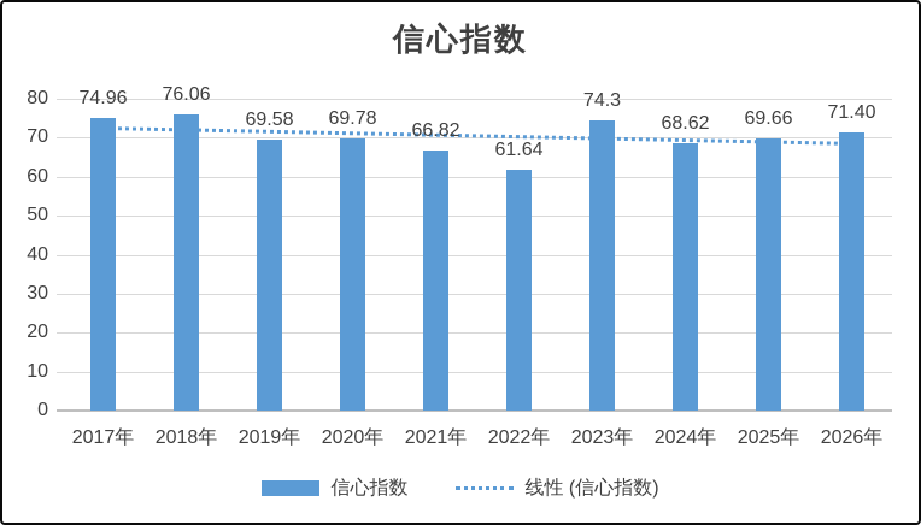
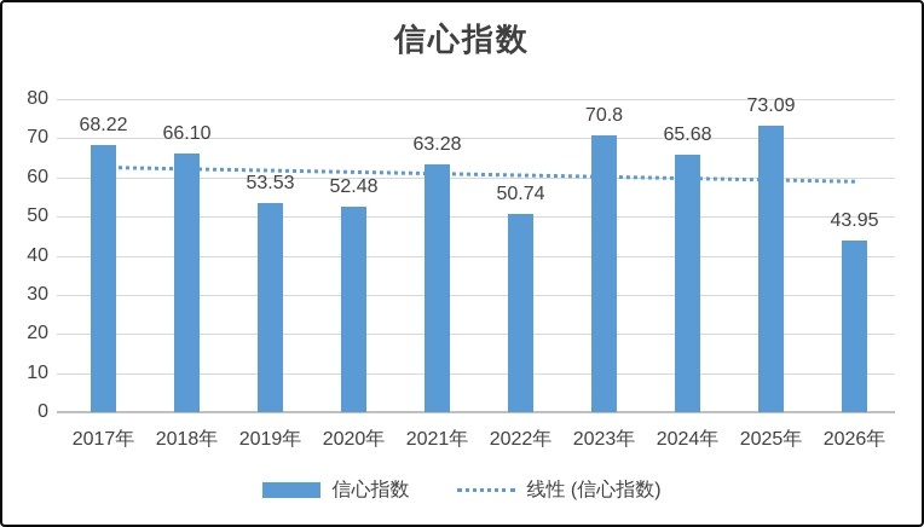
2017年: 74.96 -> 68.22
2018年: 76.06 -> 66.10
2019年: 69.58 -> 53.53
2020年: 69.78 -> 52.48
2021年: 66.82 -> 63.28
2022年: 61.64 -> 50.74
2023年: 74.3 -> 70.8
2024年: 68.62 -> 65.68
2025年: 69.66 -> 73.09
2026年: 71.40 -> 43.95
